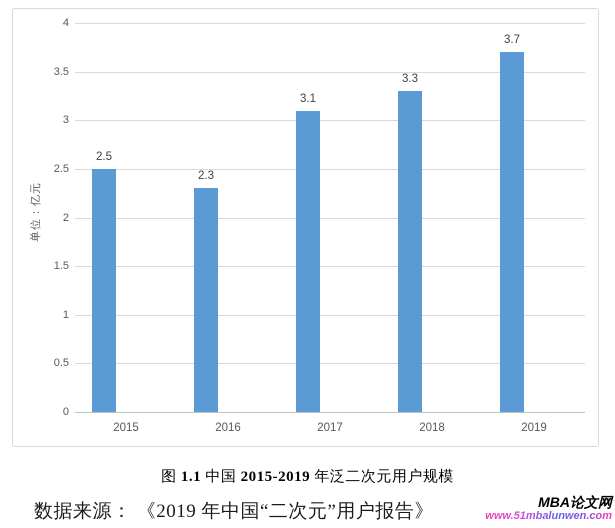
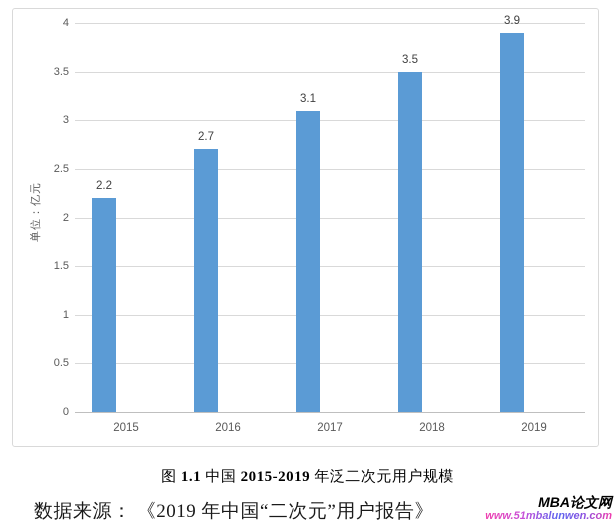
2015: 2.5 -> 2.2
2016: 2.3 -> 2.7
2018: 3.3 -> 3.5
2019: 3.7 -> 3.9
